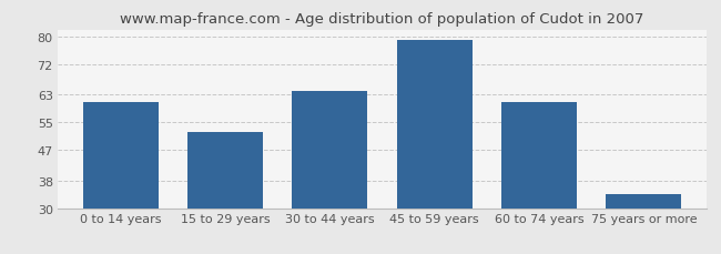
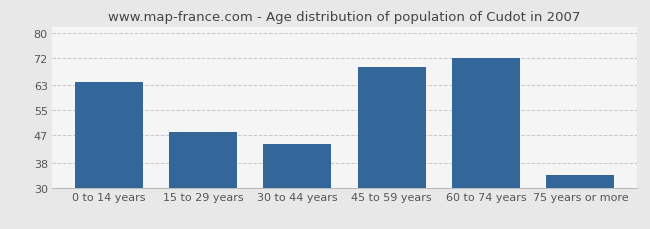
0 to 14 years: 61 -> 64
15 to 29 years: 52 -> 48
30 to 44 years: 64 -> 44
45 to 59 years: 79 -> 69
60 to 74 years: 61 -> 72
